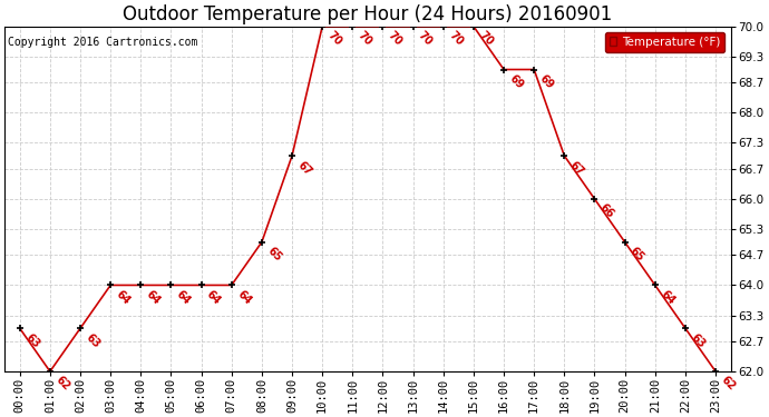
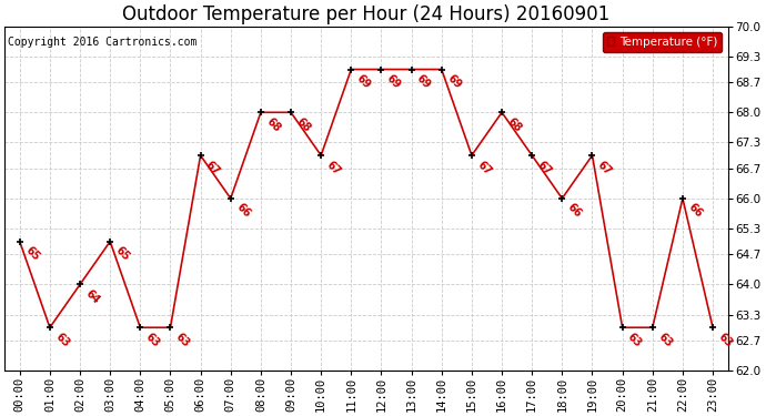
00:00: 63 -> 65
01:00: 62 -> 63
02:00: 63 -> 64
03:00: 64 -> 65
04:00: 64 -> 63
05:00: 64 -> 63
06:00: 64 -> 67
07:00: 64 -> 66
08:00: 65 -> 68
09:00: 67 -> 68
10:00: 70 -> 67
11:00: 70 -> 69
12:00: 70 -> 69
13:00: 70 -> 69
14:00: 70 -> 69
15:00: 70 -> 67
16:00: 69 -> 68
17:00: 69 -> 67
18:00: 67 -> 66
19:00: 66 -> 67
20:00: 65 -> 63
21:00: 64 -> 63
22:00: 63 -> 66
23:00: 62 -> 63
